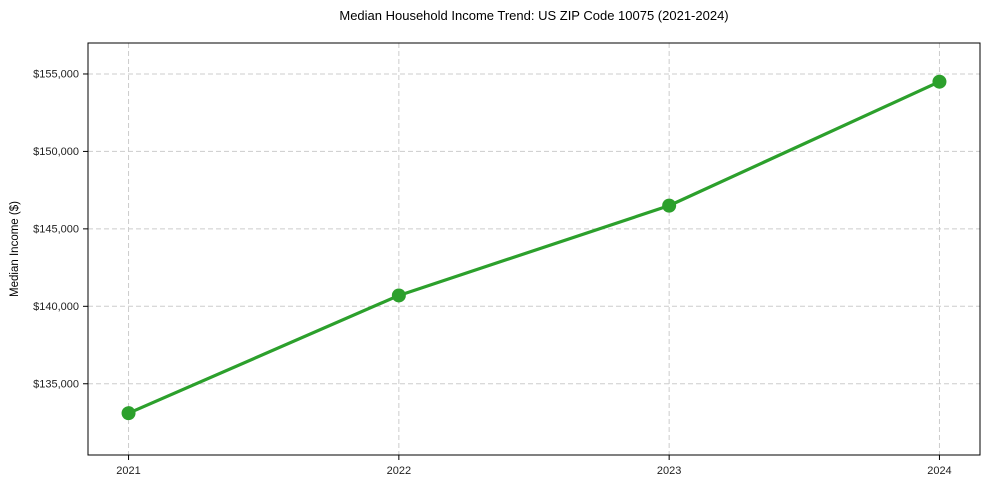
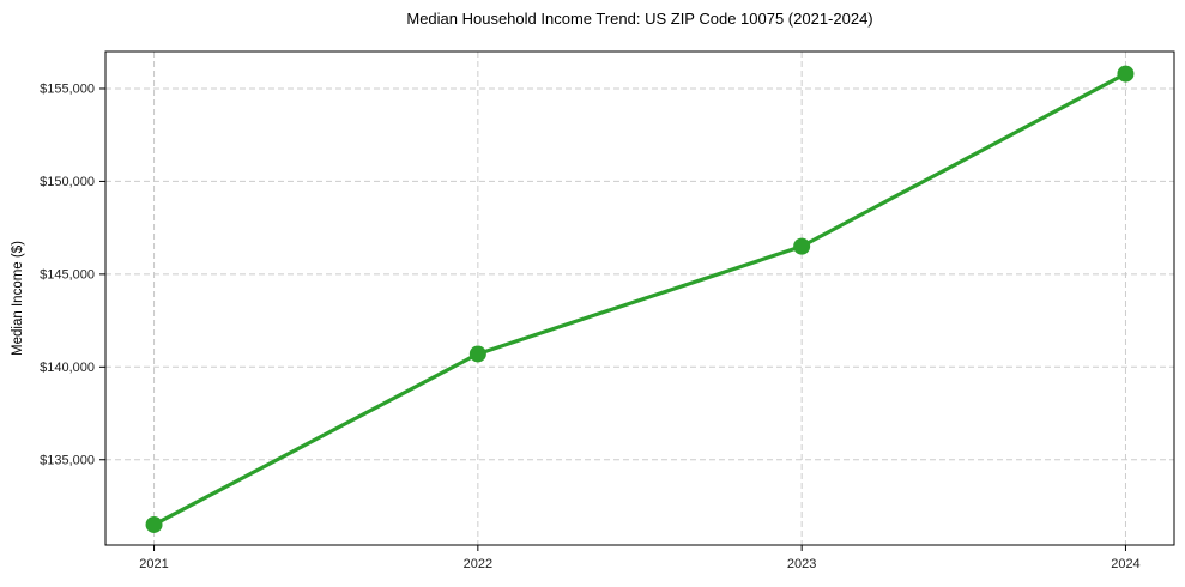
2021: $133100 -> $131500
2024: $154500 -> $155800
